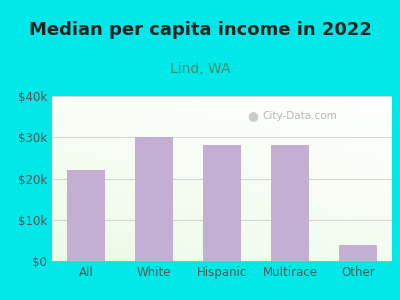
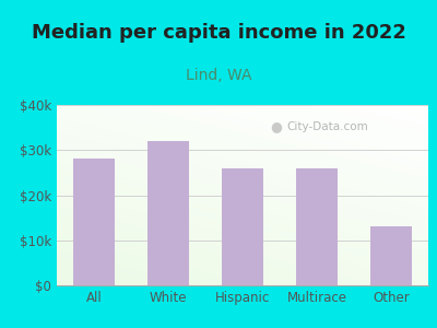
All: $22k -> $28k
White: $30k -> $32k
Hispanic: $28k -> $26k
Multirace: $28k -> $26k
Other: $4k -> $13k
